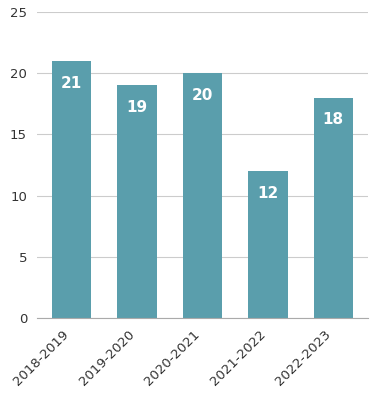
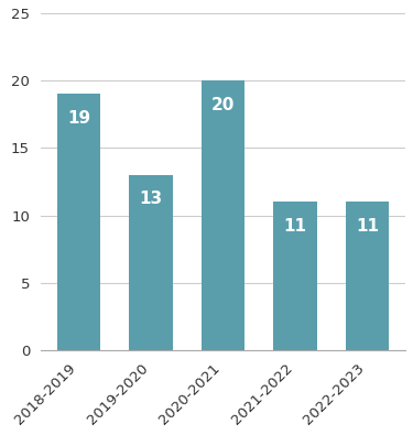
2018-2019: 21 -> 19
2019-2020: 19 -> 13
2021-2022: 12 -> 11
2022-2023: 18 -> 11
